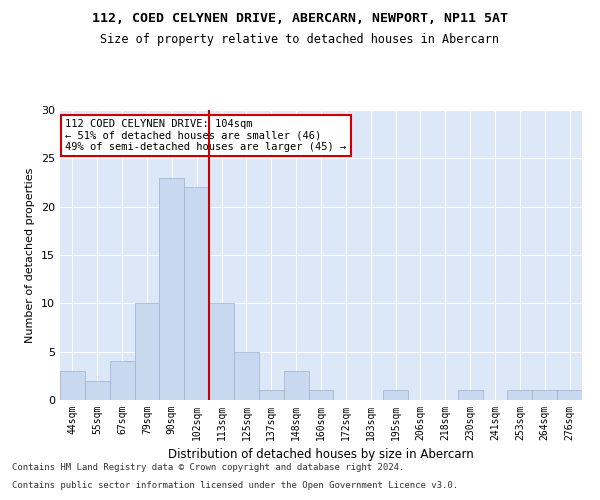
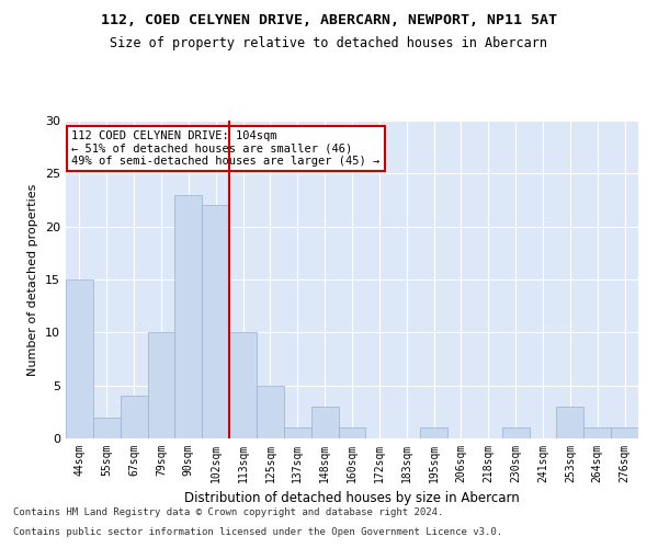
44sqm: 3 -> 15
253sqm: 1 -> 3
